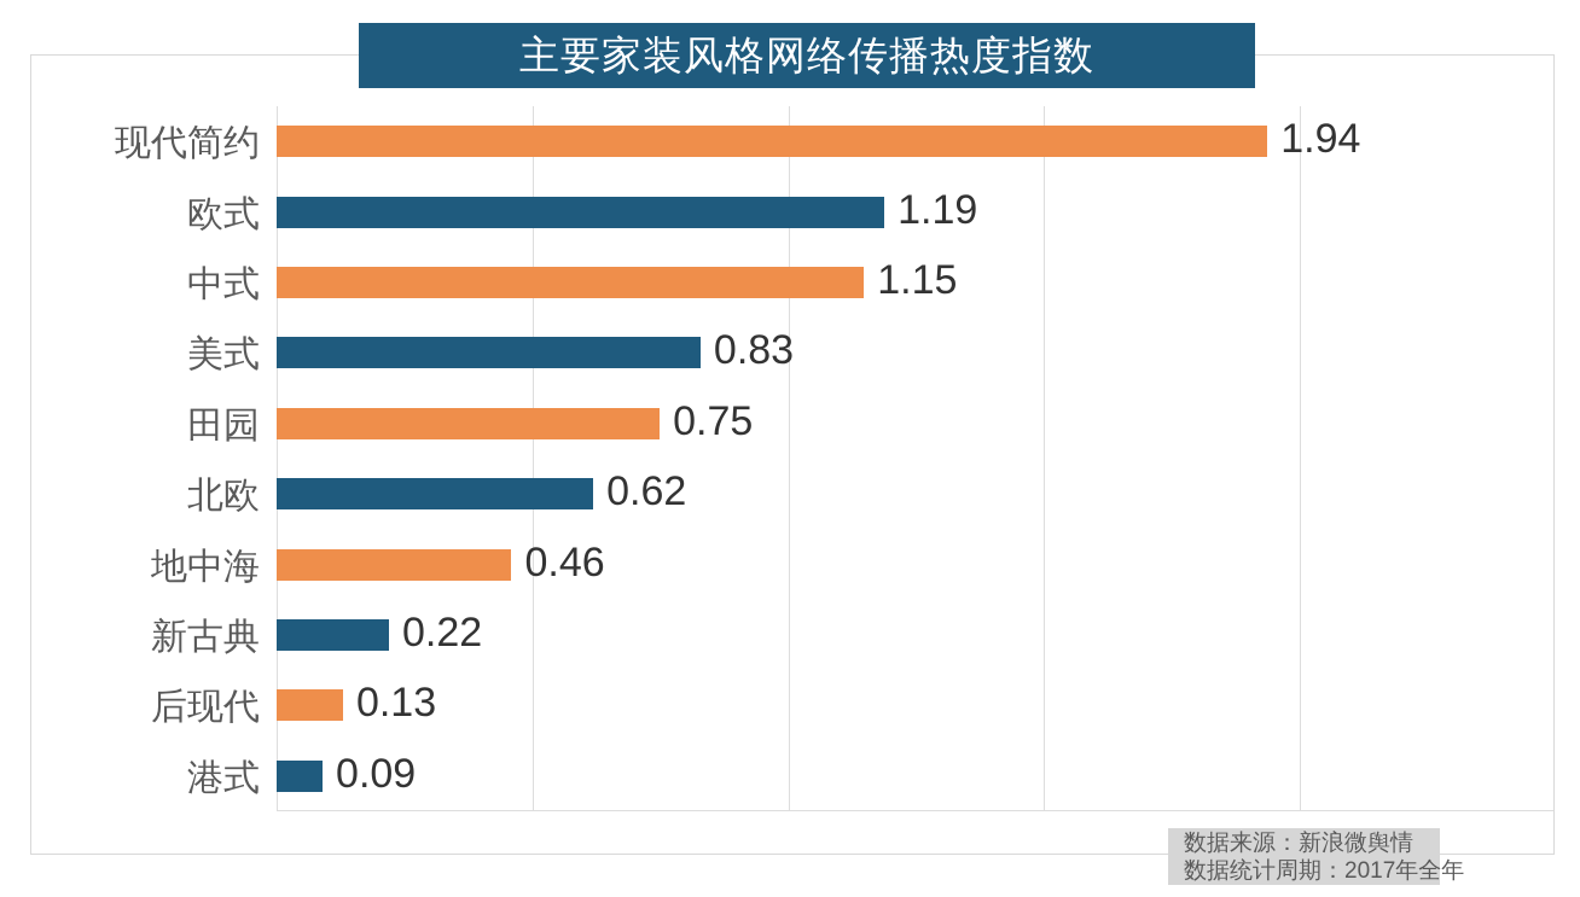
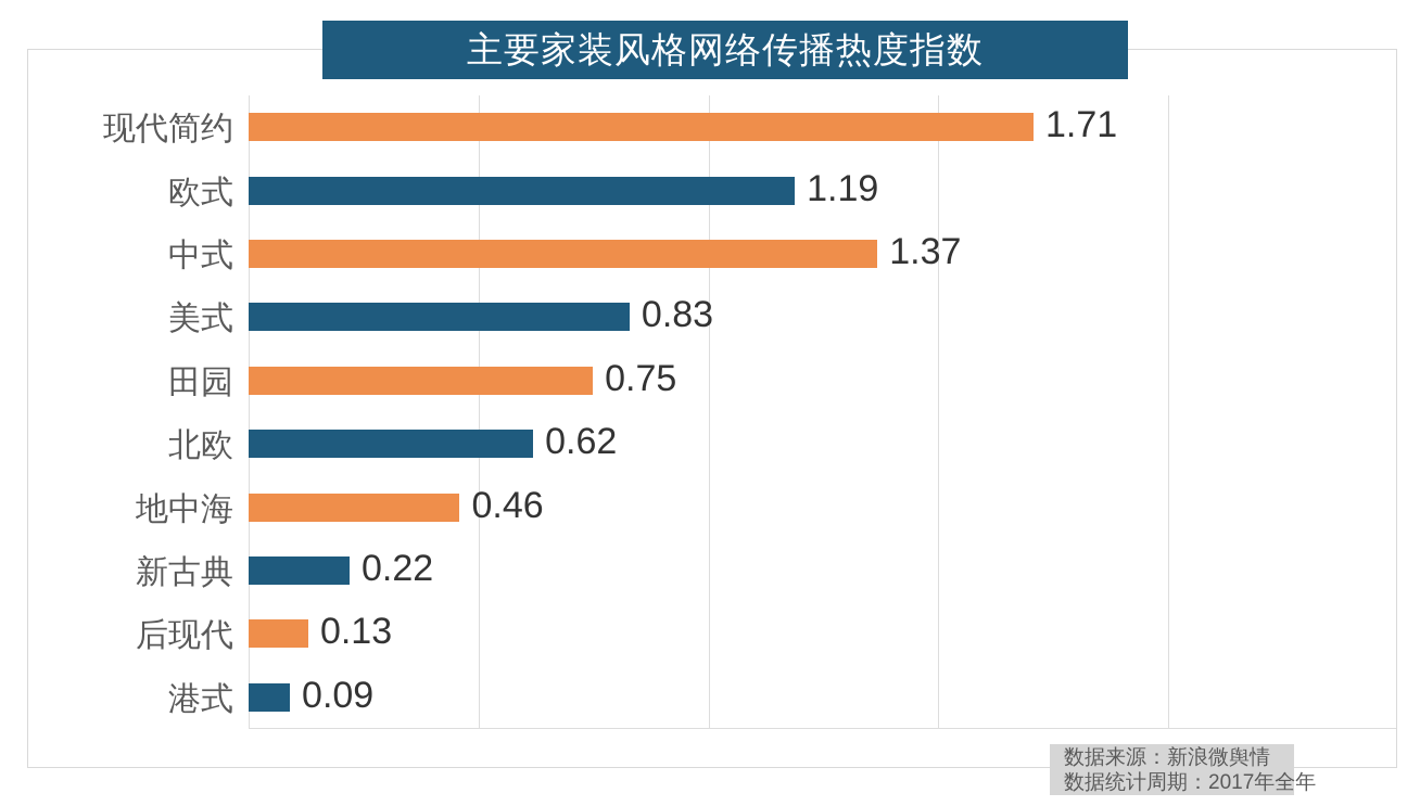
现代简约: 1.94 -> 1.71
中式: 1.15 -> 1.37
